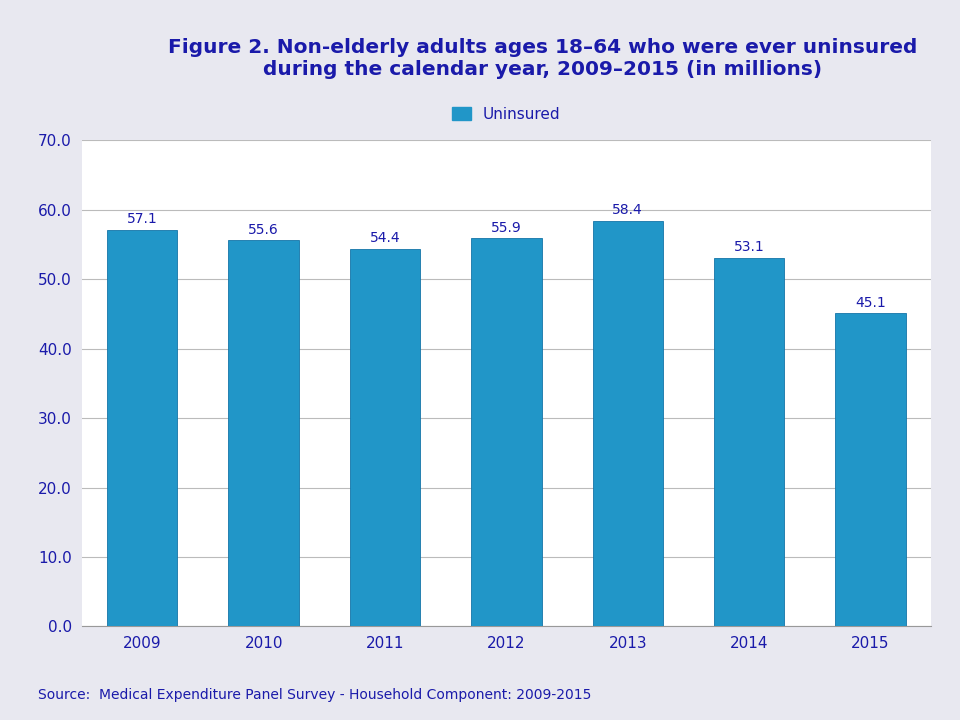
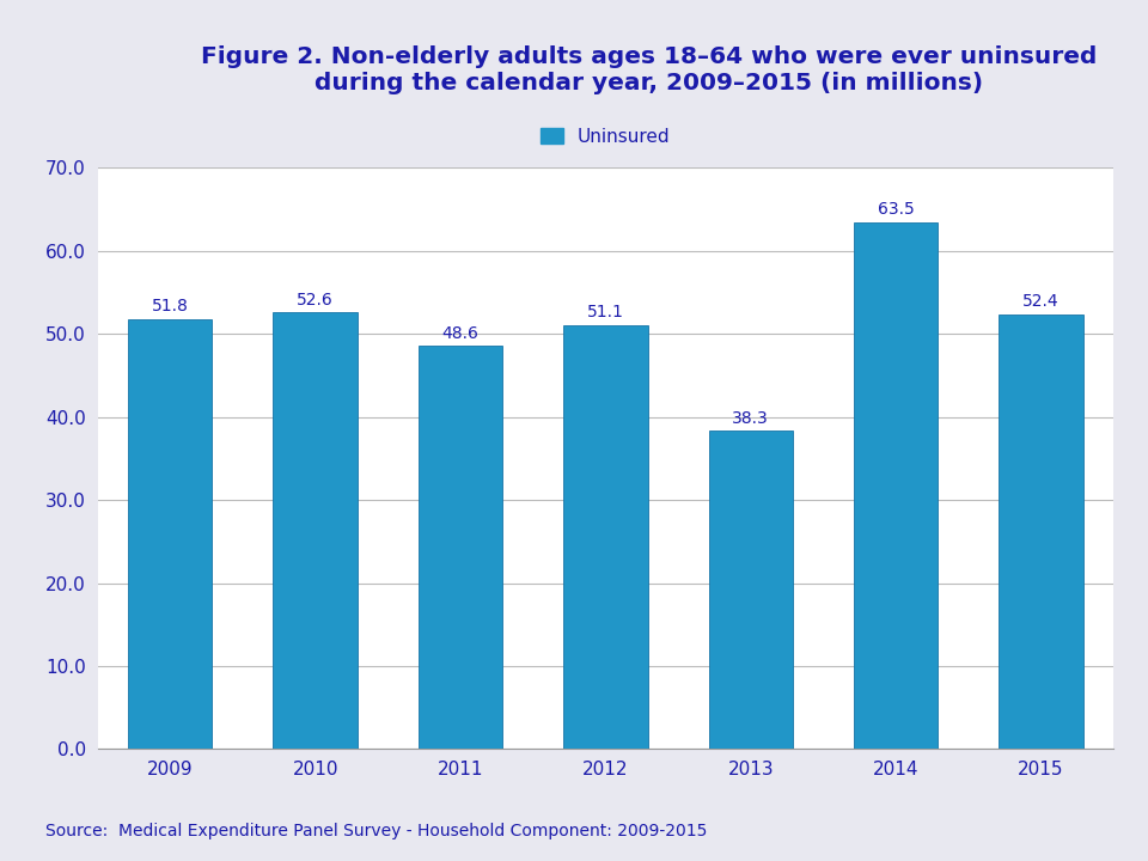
2009: 57.1 -> 51.8
2010: 55.6 -> 52.6
2011: 54.4 -> 48.6
2012: 55.9 -> 51.1
2013: 58.4 -> 38.3
2014: 53.1 -> 63.5
2015: 45.1 -> 52.4
